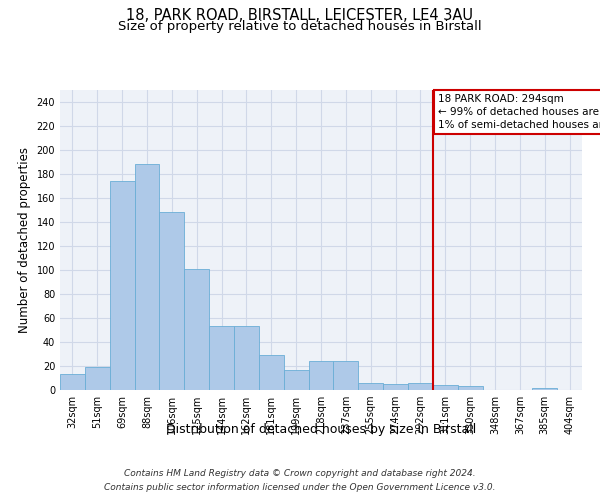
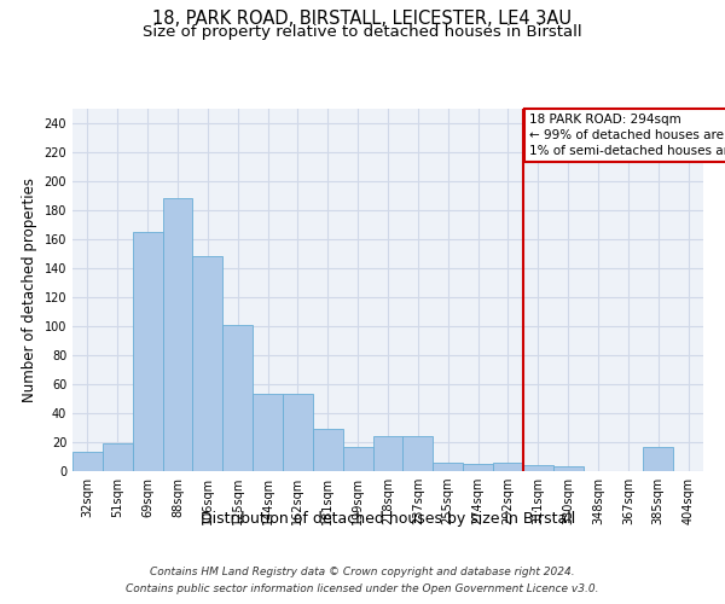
69sqm: 174 -> 165
385sqm: 2 -> 17
